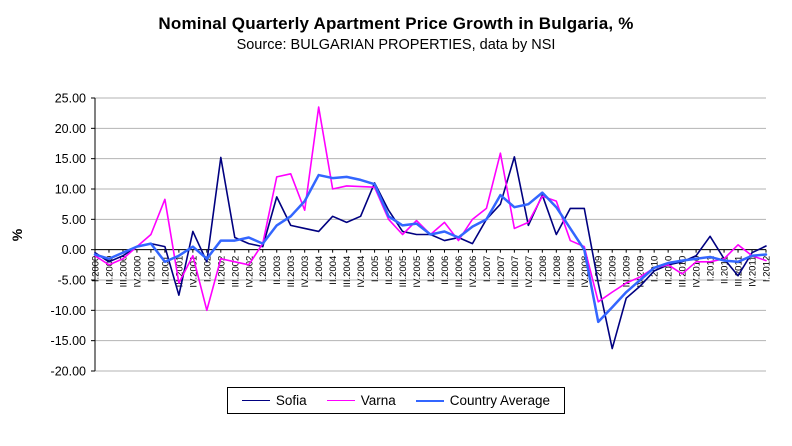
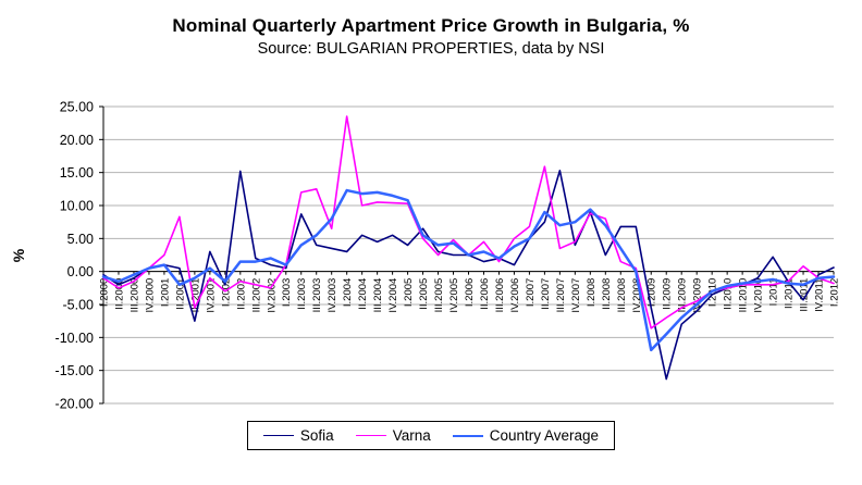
Varna/I.2002: -10 -> -3
Sofia/I.2005: 11 -> 4
Varna/III.2010: -4 -> -2
